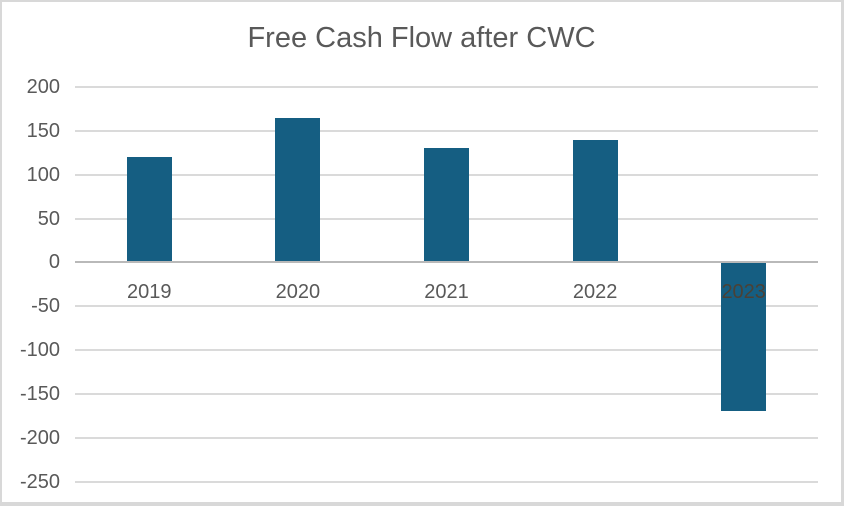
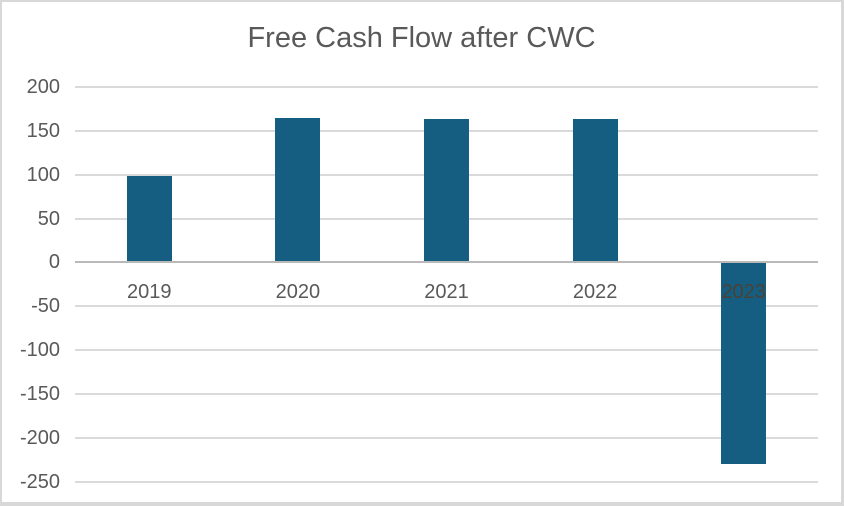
2019: 120 -> 100
2021: 130 -> 160
2022: 140 -> 160
2023: -170 -> -230
